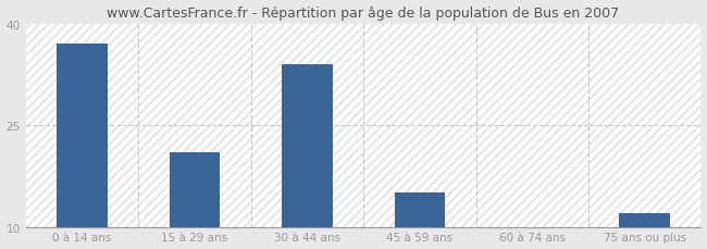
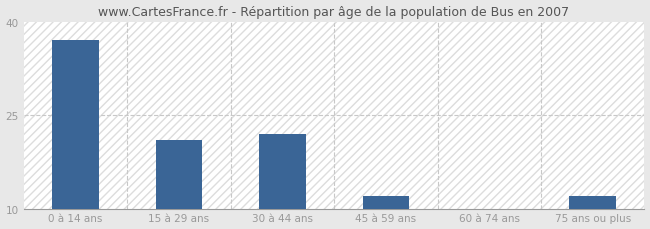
30 à 44 ans: 34 -> 22
45 à 59 ans: 15 -> 12
